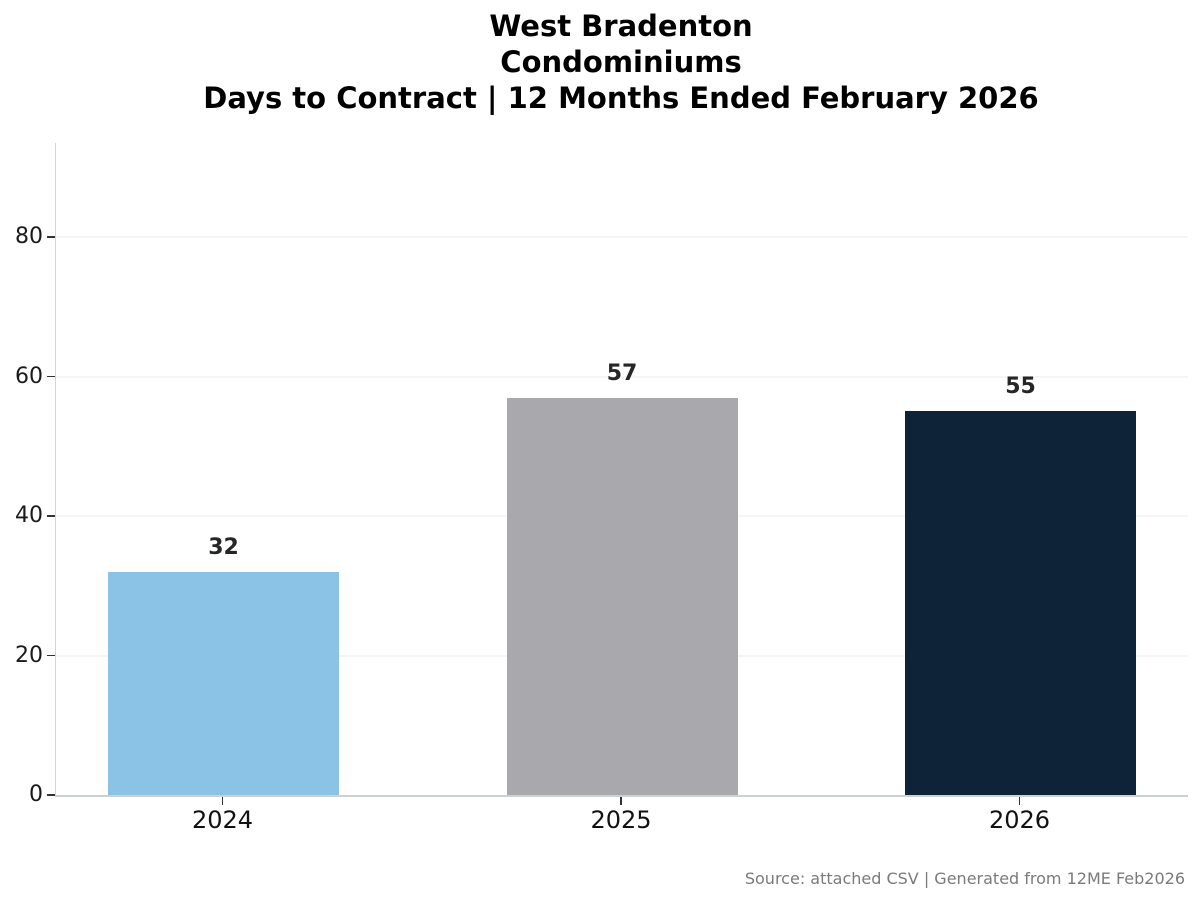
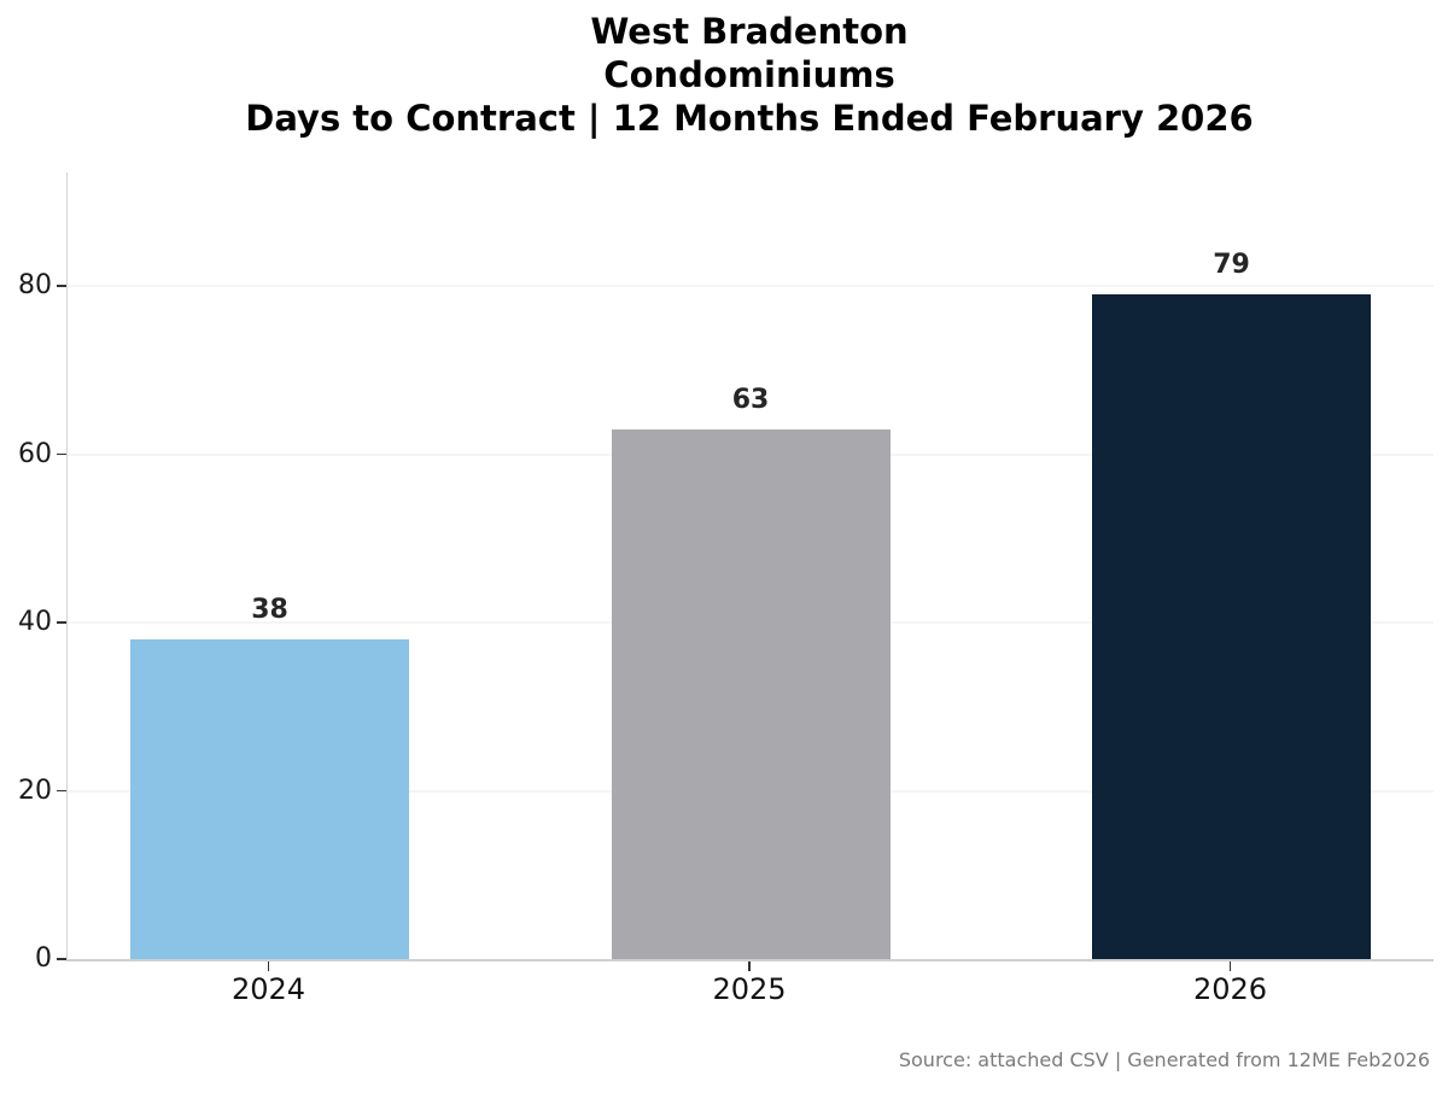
2024: 32 -> 38
2025: 57 -> 63
2026: 55 -> 79
